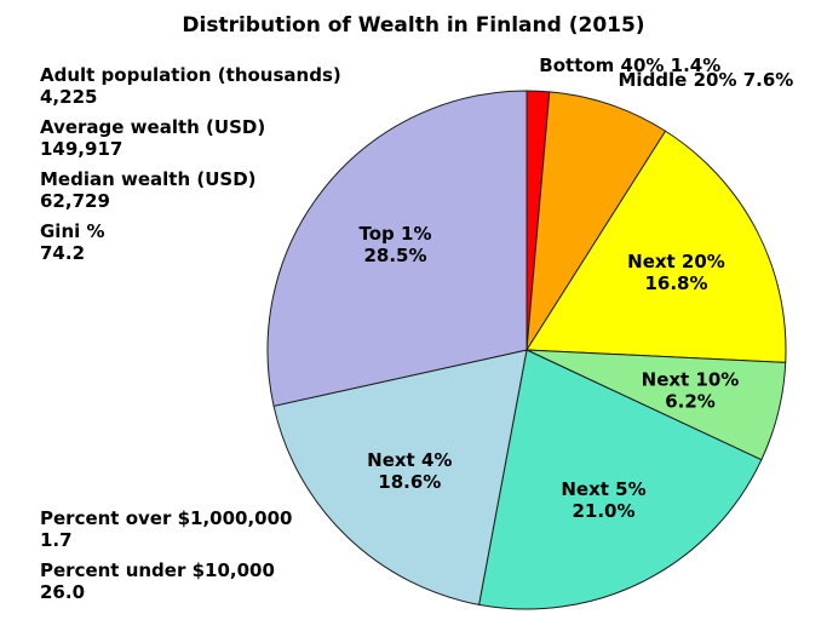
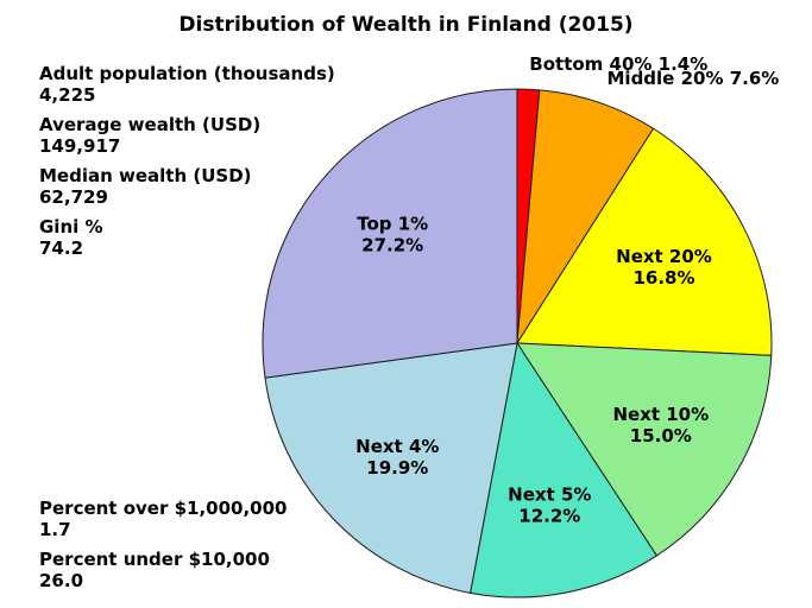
Next 10%: 6.2% -> 15.0%
Next 5%: 21.0% -> 12.2%
Next 4%: 18.6% -> 19.9%
Top 1%: 28.5% -> 27.2%
